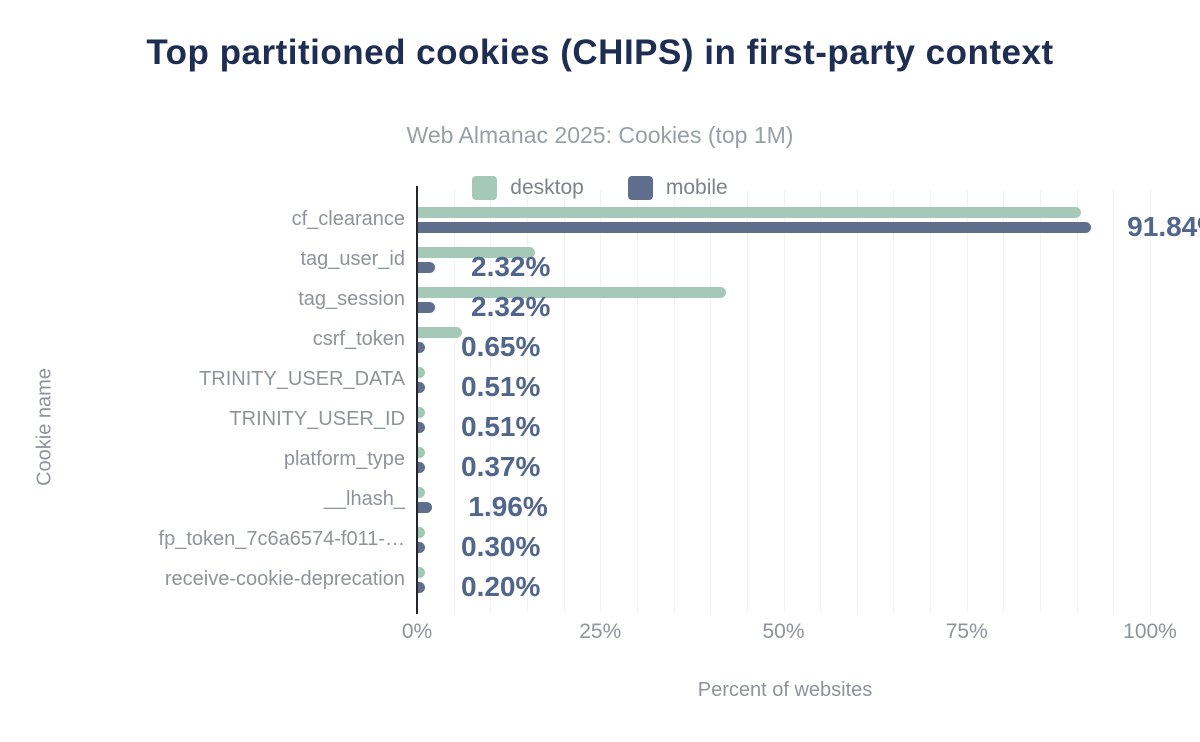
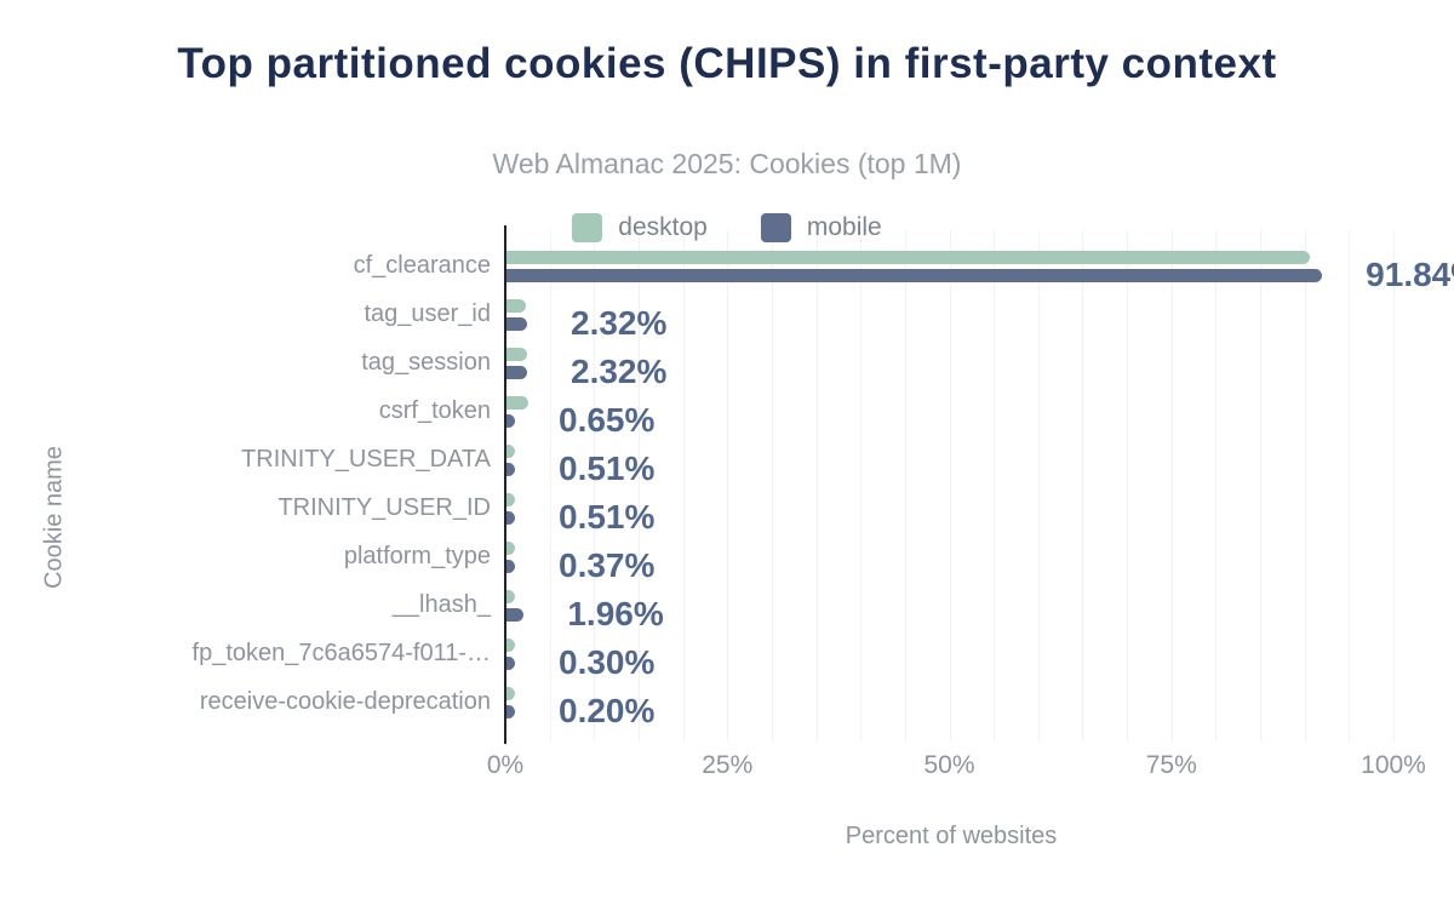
desktop/tag_user_id: 16% -> 2%
desktop/tag_session: 42% -> 2%
desktop/csrf_token: 6% -> 2%
